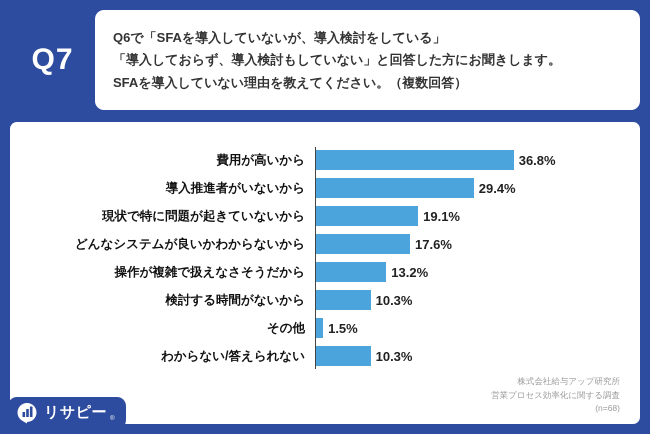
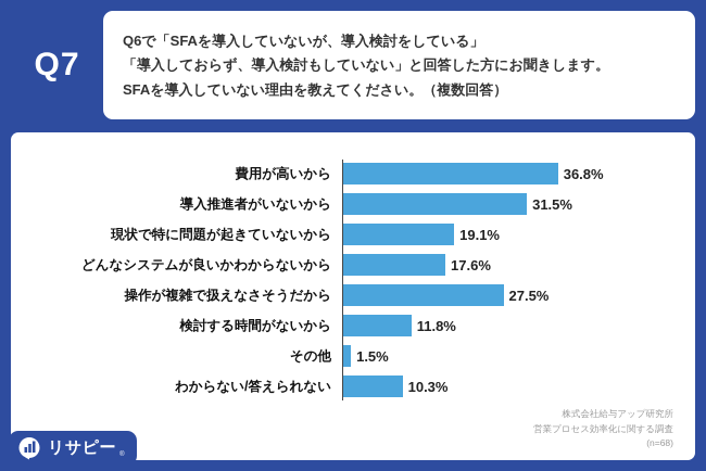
導入推進者がいないから: 29.4% -> 31.5%
操作が複雑で扱えなさそうだから: 13.2% -> 27.5%
検討する時間がないから: 10.3% -> 11.8%
